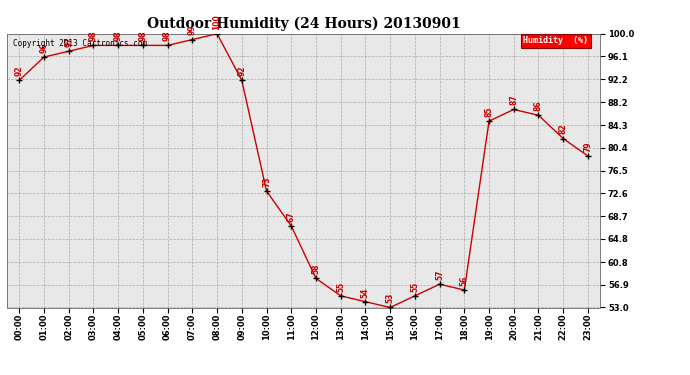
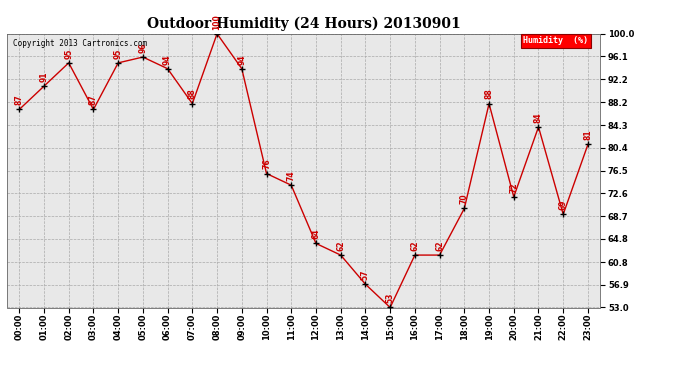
00:00: 92 -> 87
01:00: 96 -> 91
02:00: 97 -> 95
03:00: 98 -> 87
04:00: 98 -> 95
05:00: 98 -> 96
06:00: 98 -> 94
07:00: 99 -> 88
09:00: 92 -> 94
10:00: 73 -> 76
11:00: 67 -> 74
12:00: 58 -> 64
13:00: 55 -> 62
14:00: 54 -> 57
16:00: 55 -> 62
17:00: 57 -> 62
18:00: 56 -> 70
19:00: 85 -> 88
20:00: 87 -> 72
21:00: 86 -> 84
22:00: 82 -> 69
23:00: 79 -> 81
